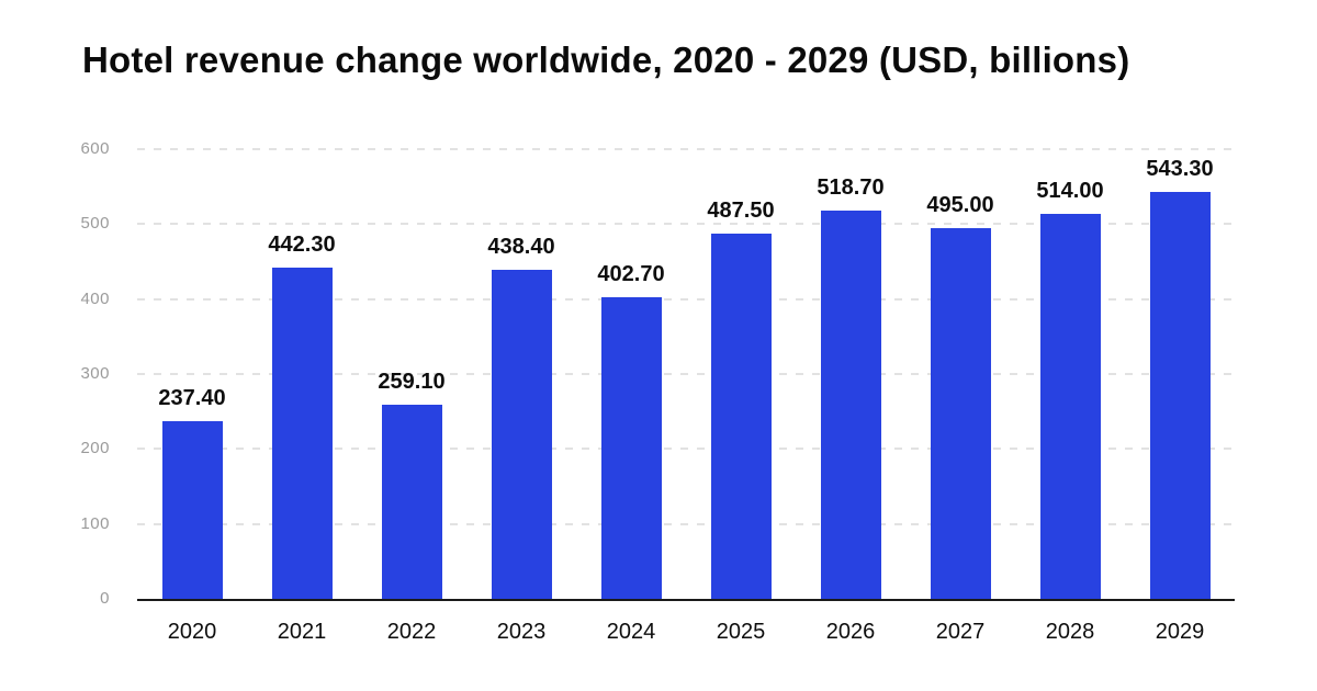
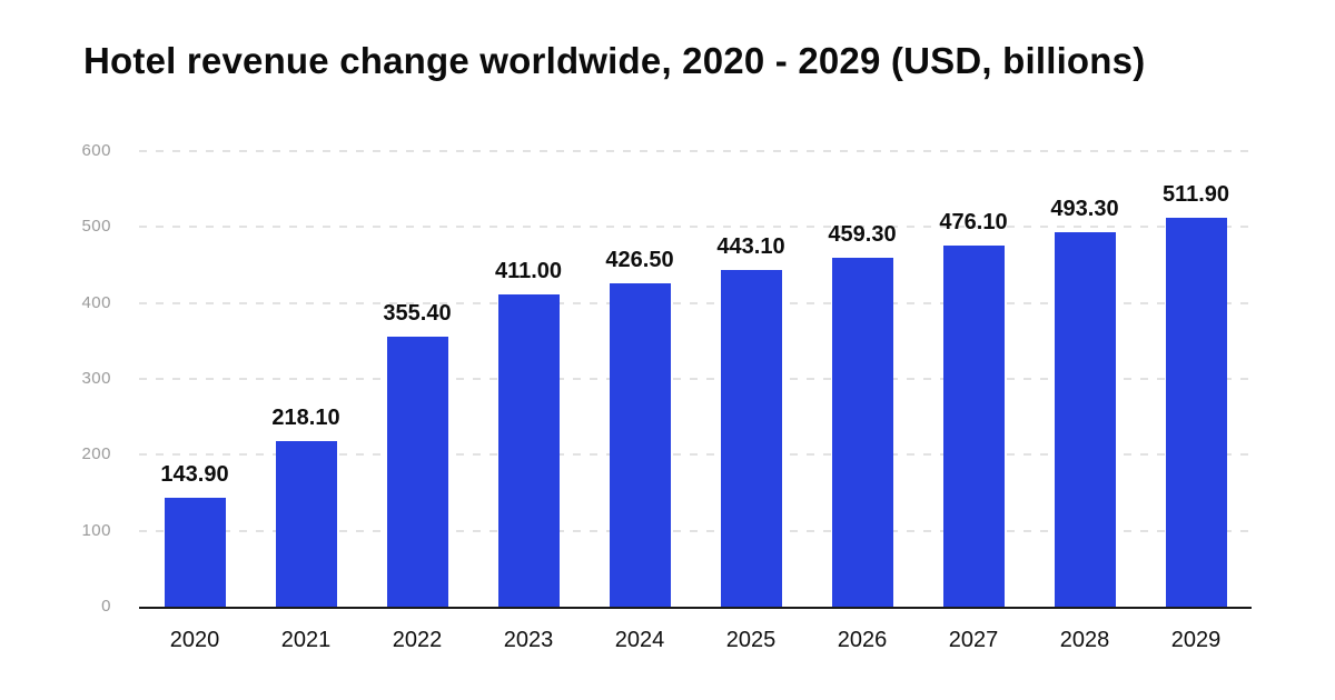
2020: 237.40 -> 143.90
2021: 442.30 -> 218.10
2022: 259.10 -> 355.40
2023: 438.40 -> 411.00
2024: 402.70 -> 426.50
2025: 487.50 -> 443.10
2026: 518.70 -> 459.30
2027: 495.00 -> 476.10
2028: 514.00 -> 493.30
2029: 543.30 -> 511.90
